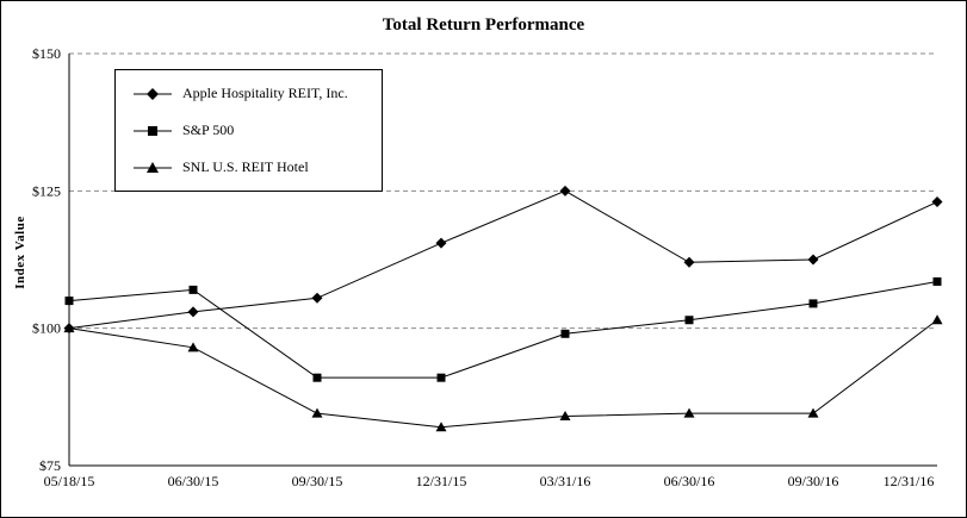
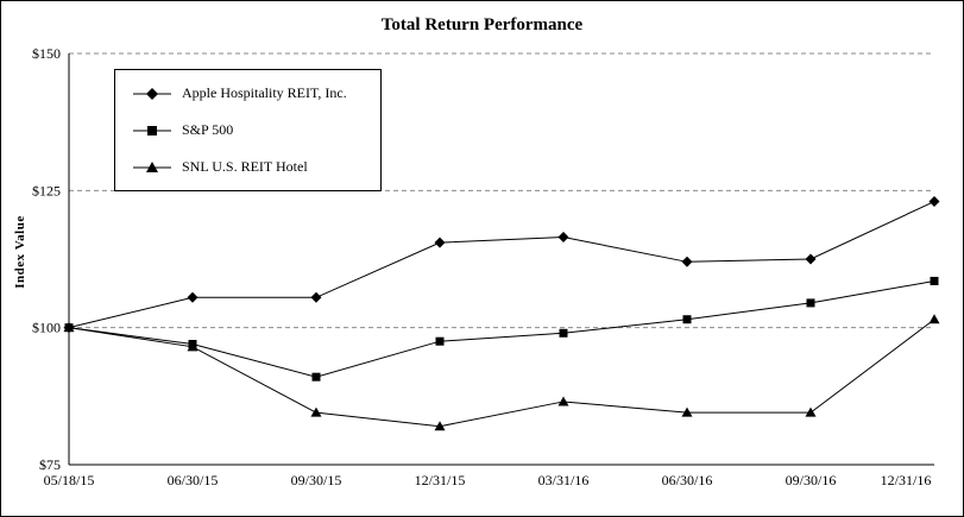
S&P 500/05/18/15: $105 -> $100
Apple Hospitality REIT, Inc./06/30/15: $103 -> $106
S&P 500/06/30/15: $107 -> $97
S&P 500/12/31/15: $91 -> $98
Apple Hospitality REIT, Inc./03/31/16: $125 -> $116
SNL U.S. REIT Hotel/03/31/16: $84 -> $86
